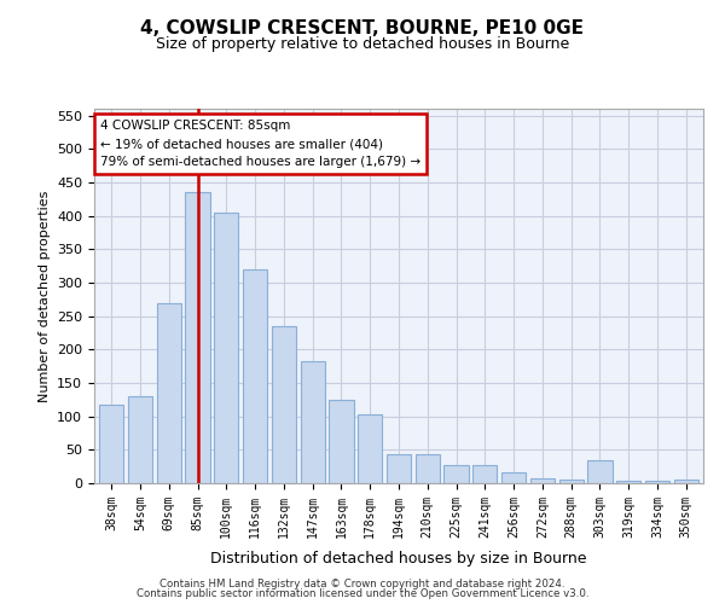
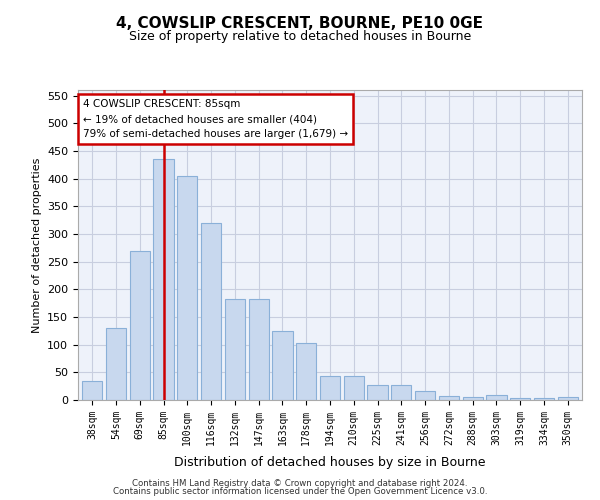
38sqm: 118 -> 35
132sqm: 234 -> 183
303sqm: 34 -> 9
